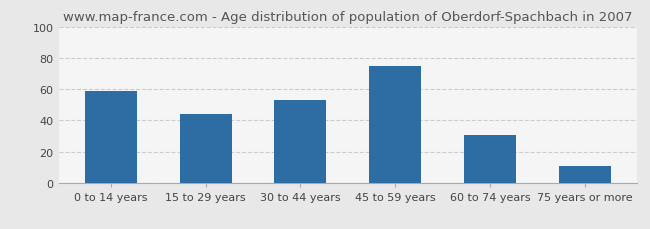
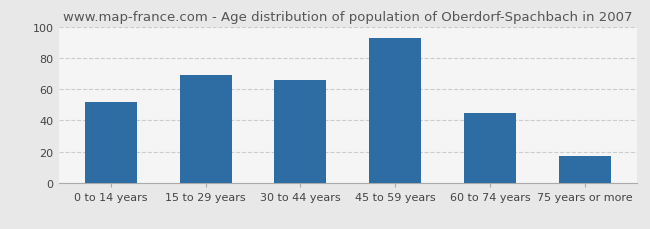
0 to 14 years: 59 -> 52
15 to 29 years: 44 -> 69
30 to 44 years: 53 -> 66
45 to 59 years: 75 -> 93
60 to 74 years: 31 -> 45
75 years or more: 11 -> 17
